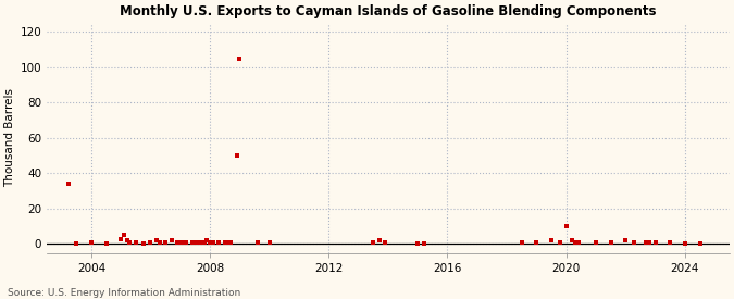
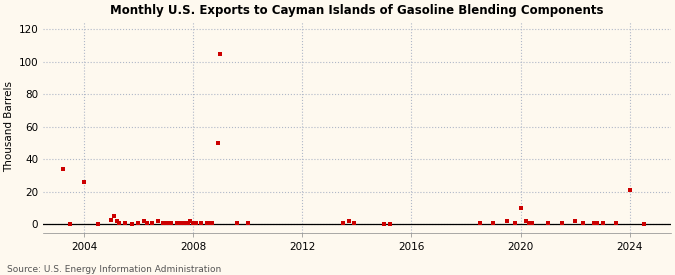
2004: 1 -> 26
2024: 0 -> 21
